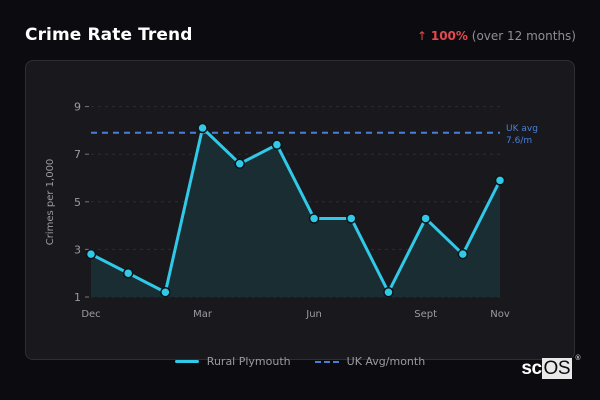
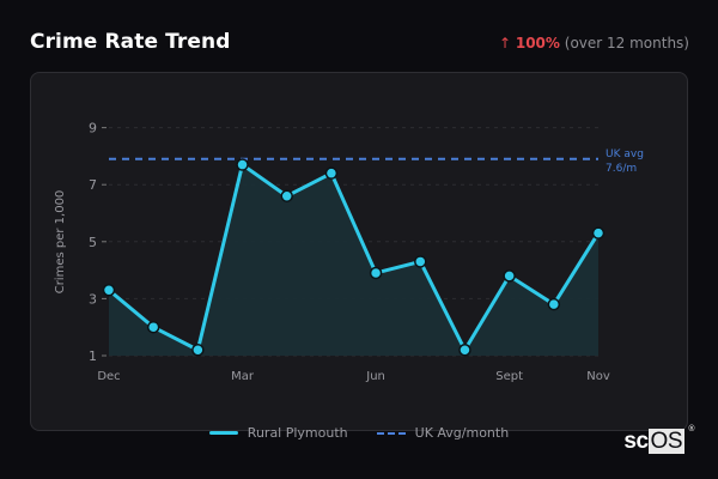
Dec: 2.8 -> 3.3
Mar: 8.1 -> 7.7
Jun: 4.3 -> 3.9
Sept: 4.3 -> 3.8
Nov: 5.9 -> 5.3
